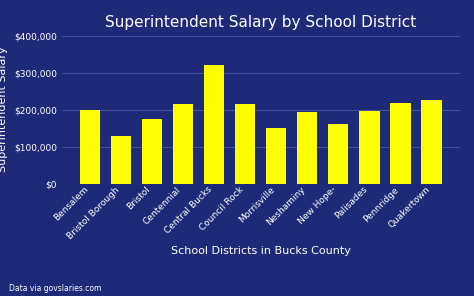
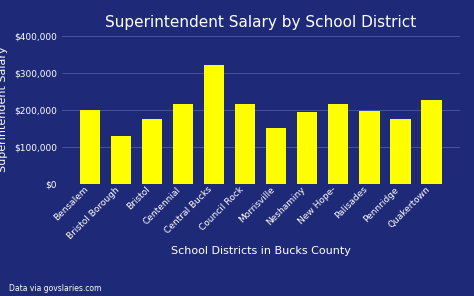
New Hope-: $160,000 -> $215,000
Pennridge: $218,000 -> $175,000
